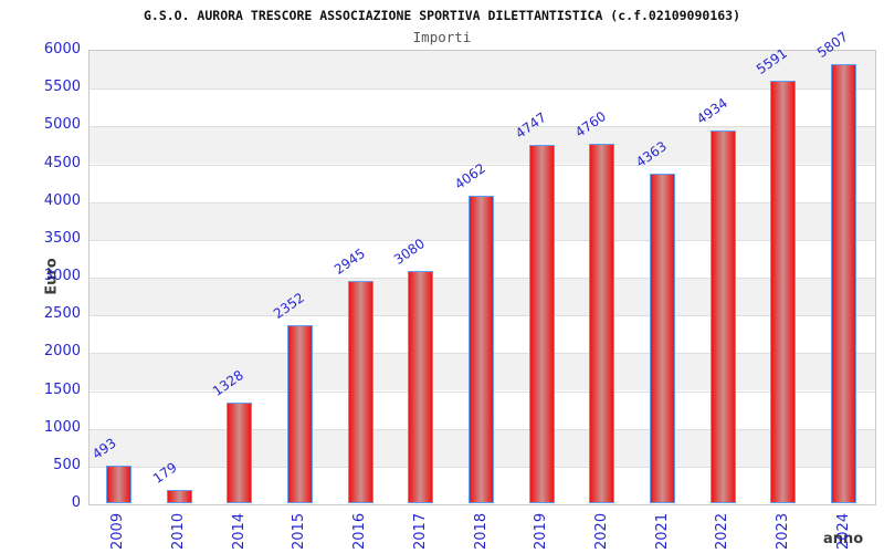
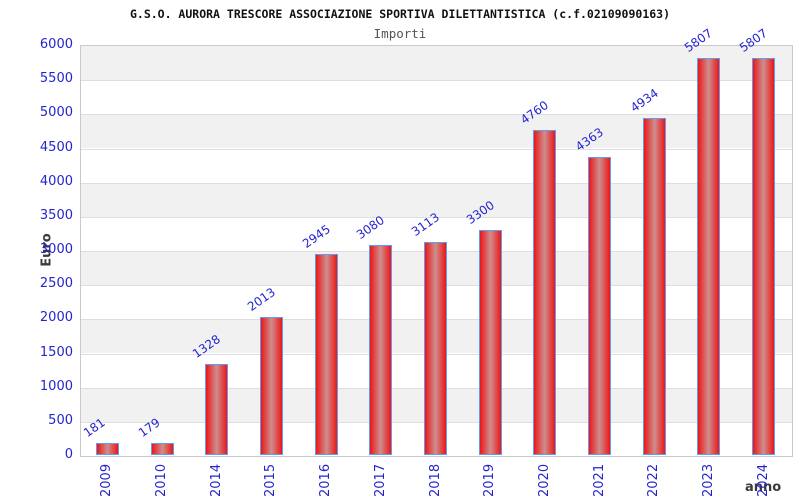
2009: 493 -> 181
2015: 2352 -> 2013
2018: 4062 -> 3113
2019: 4747 -> 3300
2023: 5591 -> 5807
